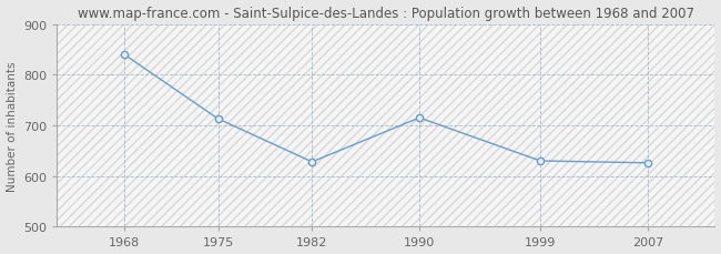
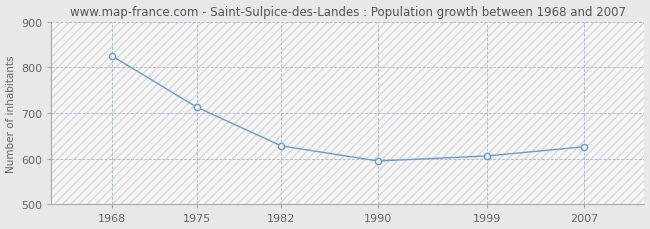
1968: 840 -> 825
1990: 715 -> 595
1999: 630 -> 606
